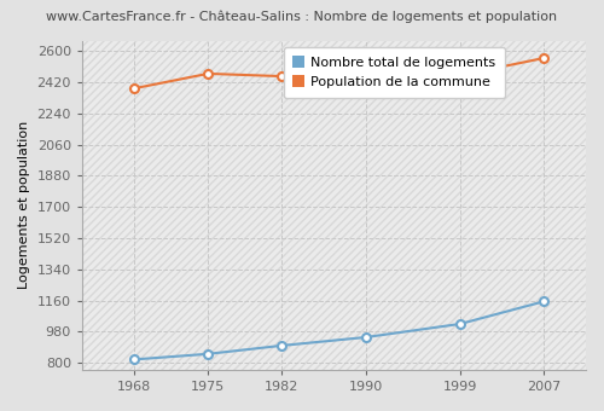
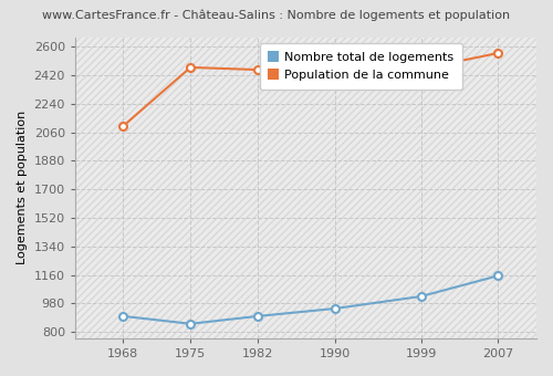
Nombre total de logements/1968: 820 -> 900
Population de la commune/1968: 2380 -> 2100
